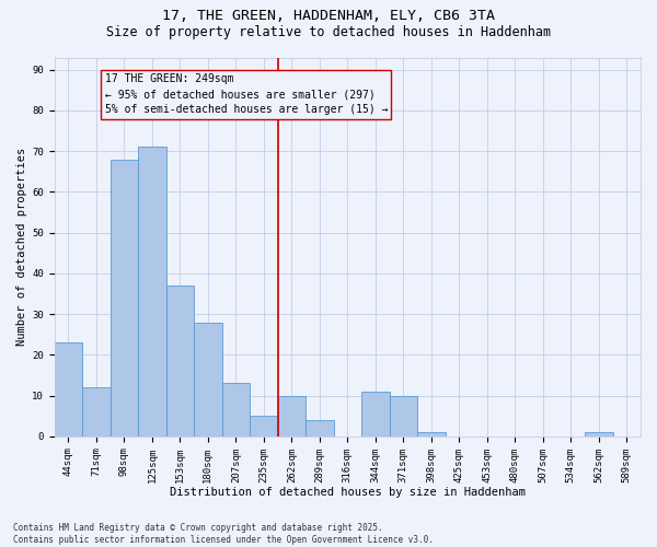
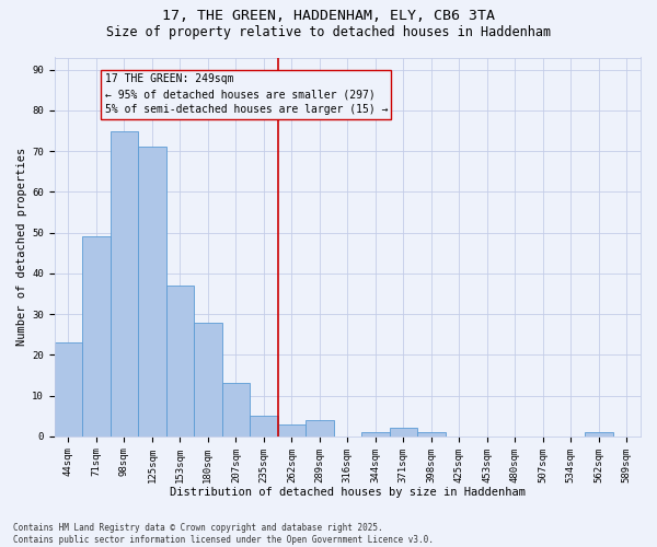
71sqm: 12 -> 49
98sqm: 68 -> 75
262sqm: 10 -> 3
344sqm: 11 -> 1
371sqm: 10 -> 2
